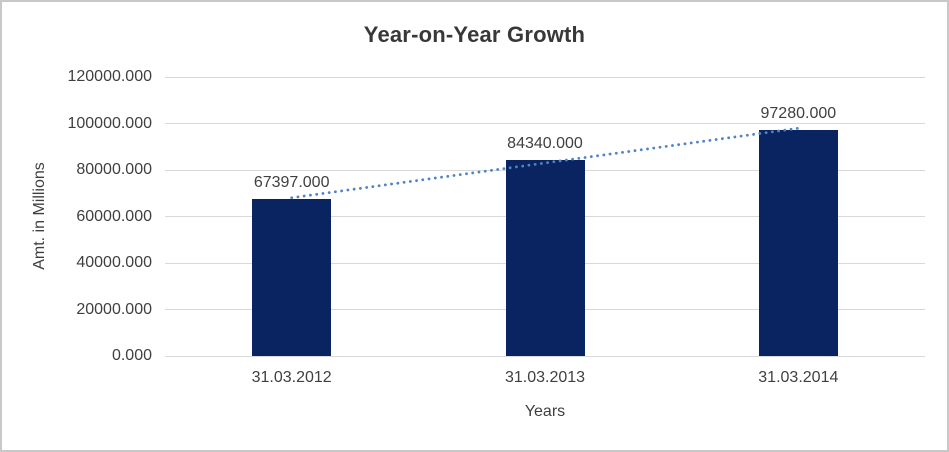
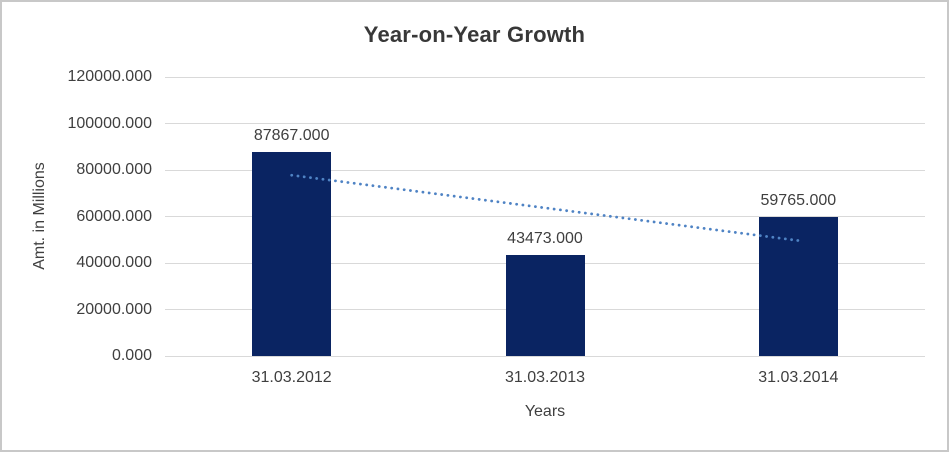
31.03.2012: 67397.000 -> 87867.000
31.03.2013: 84340.000 -> 43473.000
31.03.2014: 97280.000 -> 59765.000
